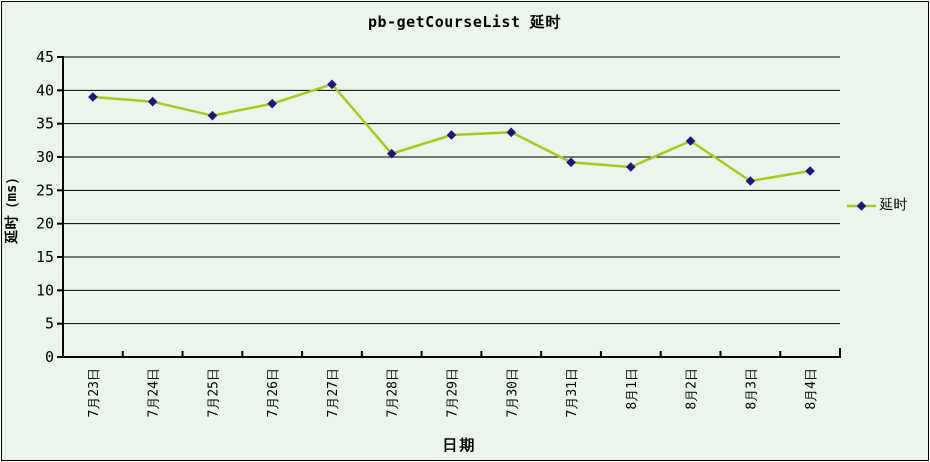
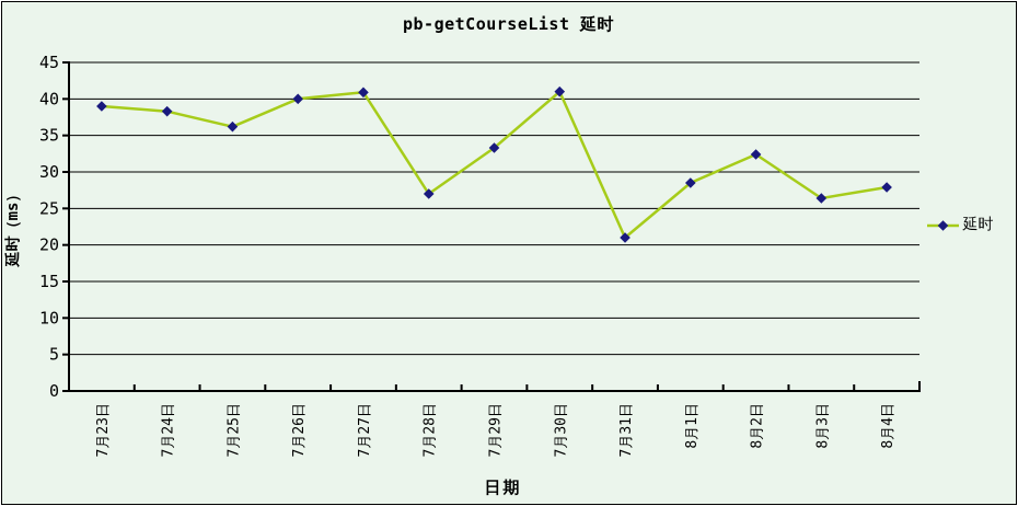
7月26日: 38 -> 40
7月28日: 30 -> 27
7月30日: 34 -> 41
7月31日: 29 -> 21
